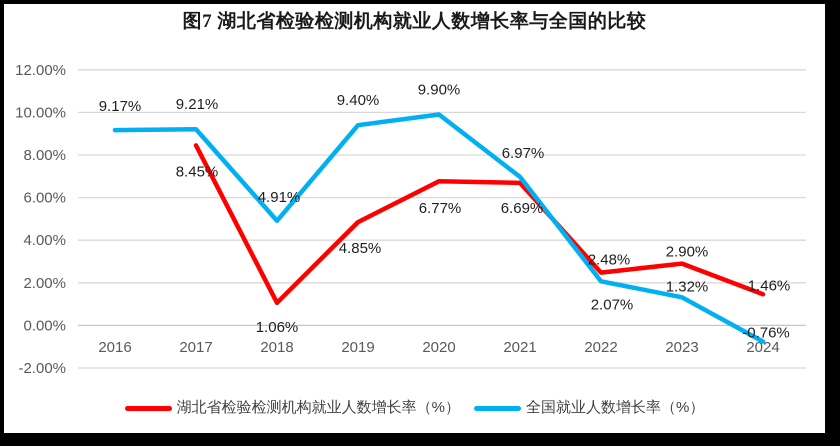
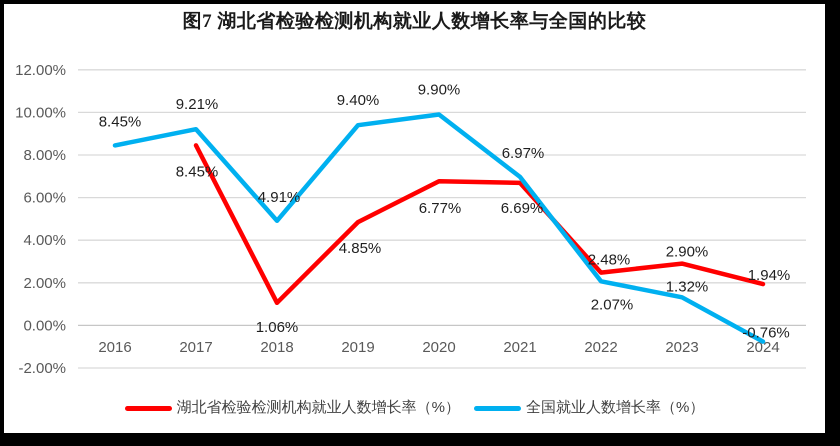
全国就业人数增长率（%）/2016: 9.17% -> 8.45%
湖北省检验检测机构就业人数增长率（%）/2024: 1.46% -> 1.94%
